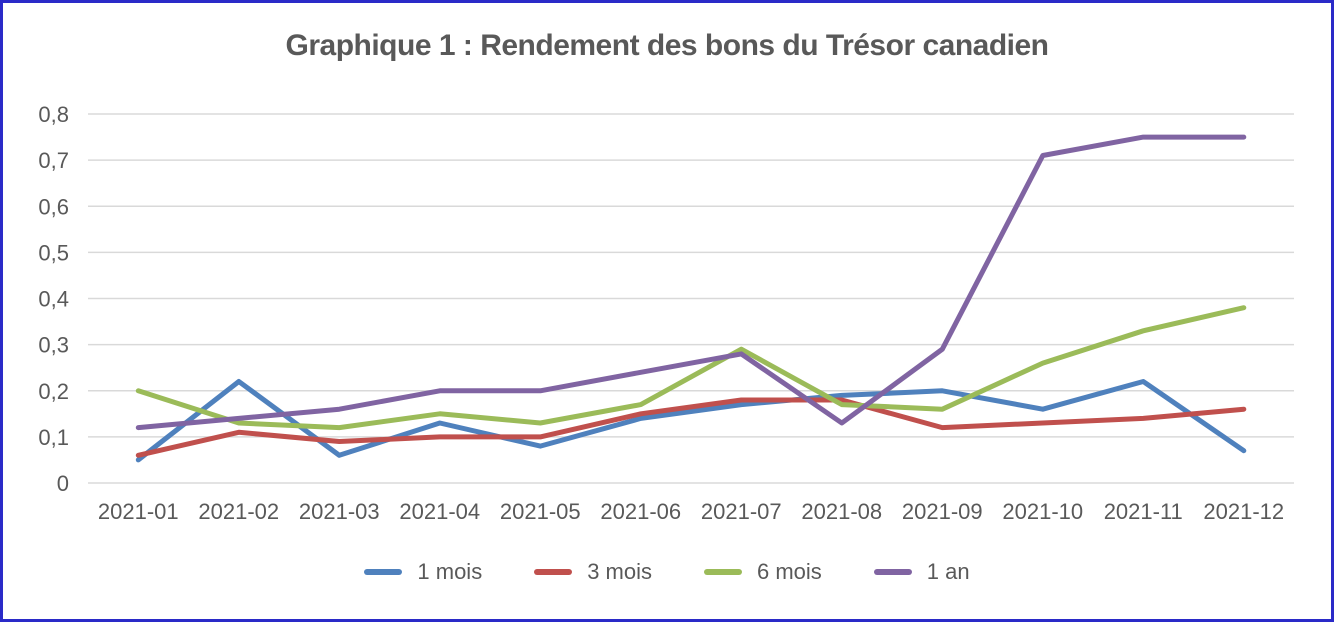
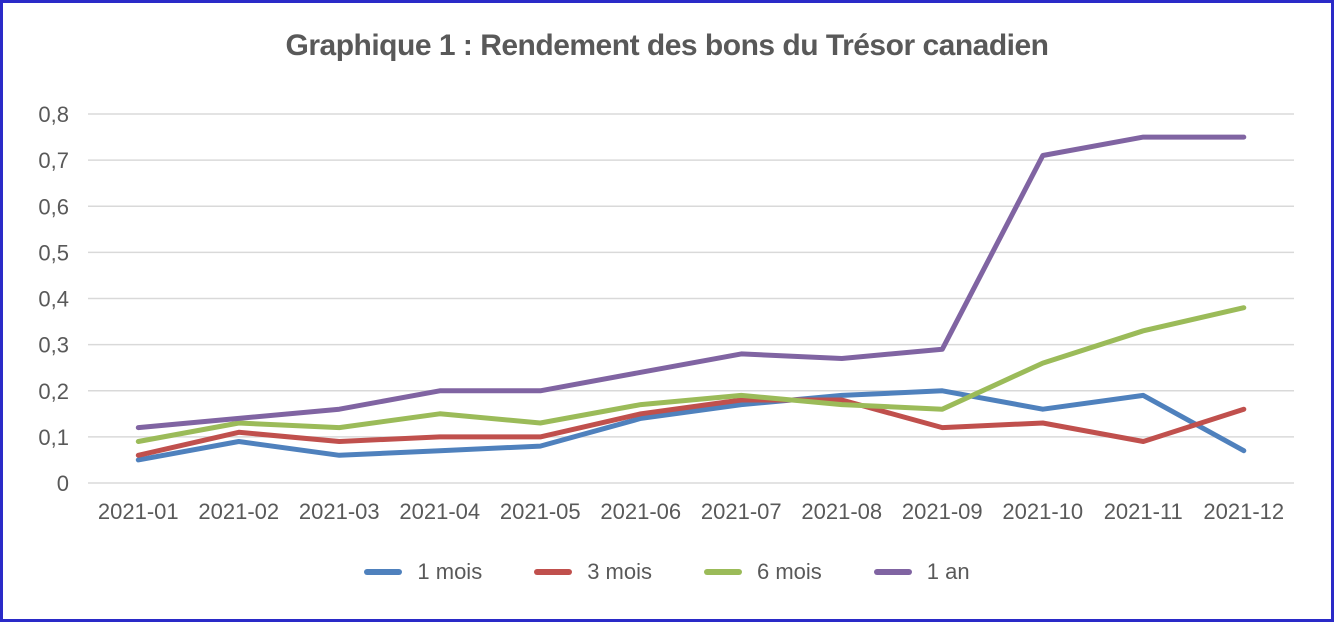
6 mois/2021-01: 0,20 -> 0,09
1 mois/2021-02: 0,22 -> 0,09
1 mois/2021-04: 0,13 -> 0,07
6 mois/2021-07: 0,29 -> 0,19
1 an/2021-08: 0,13 -> 0,27
1 mois/2021-11: 0,22 -> 0,19
3 mois/2021-11: 0,14 -> 0,09
